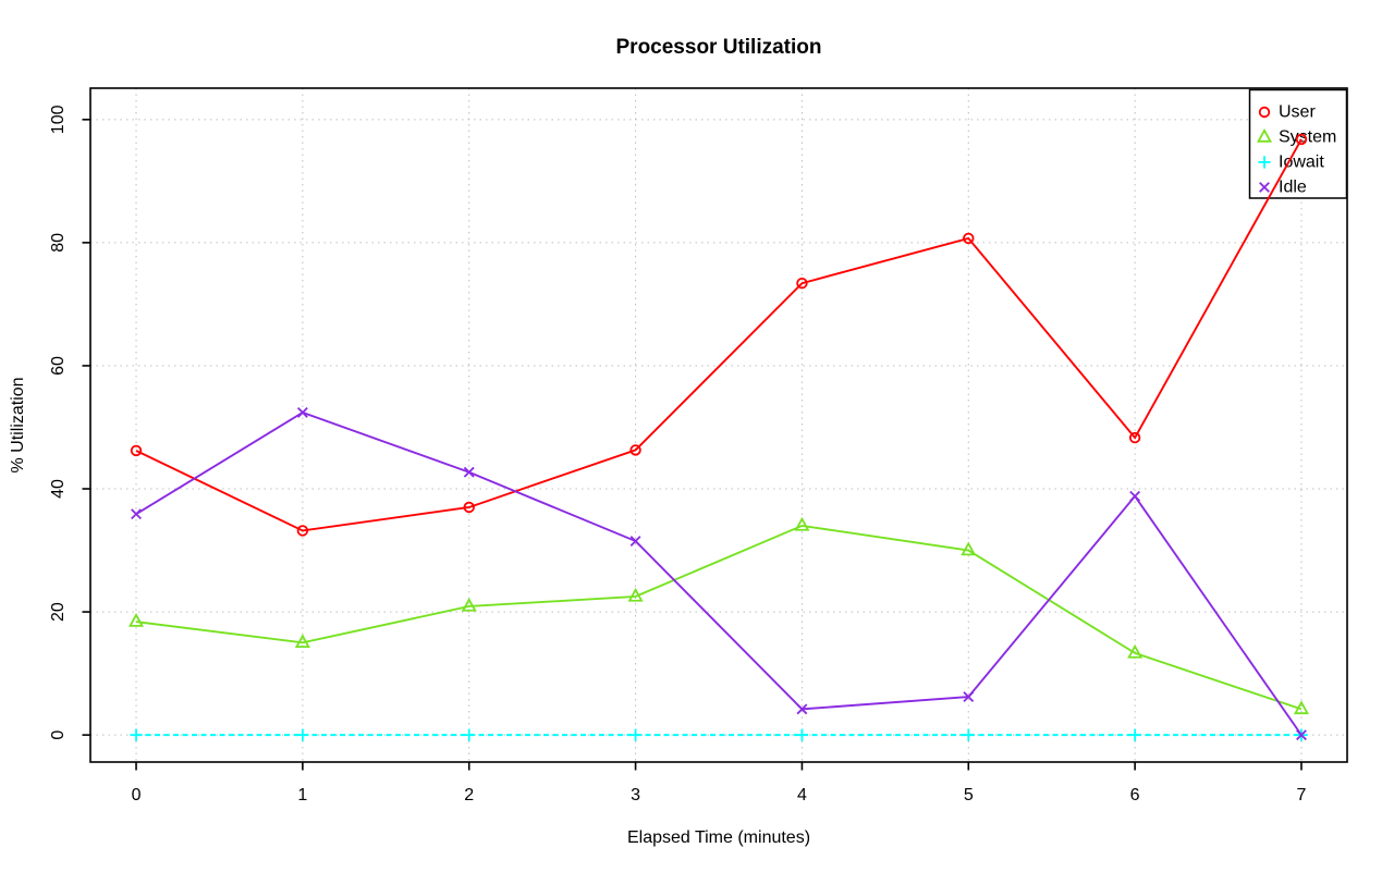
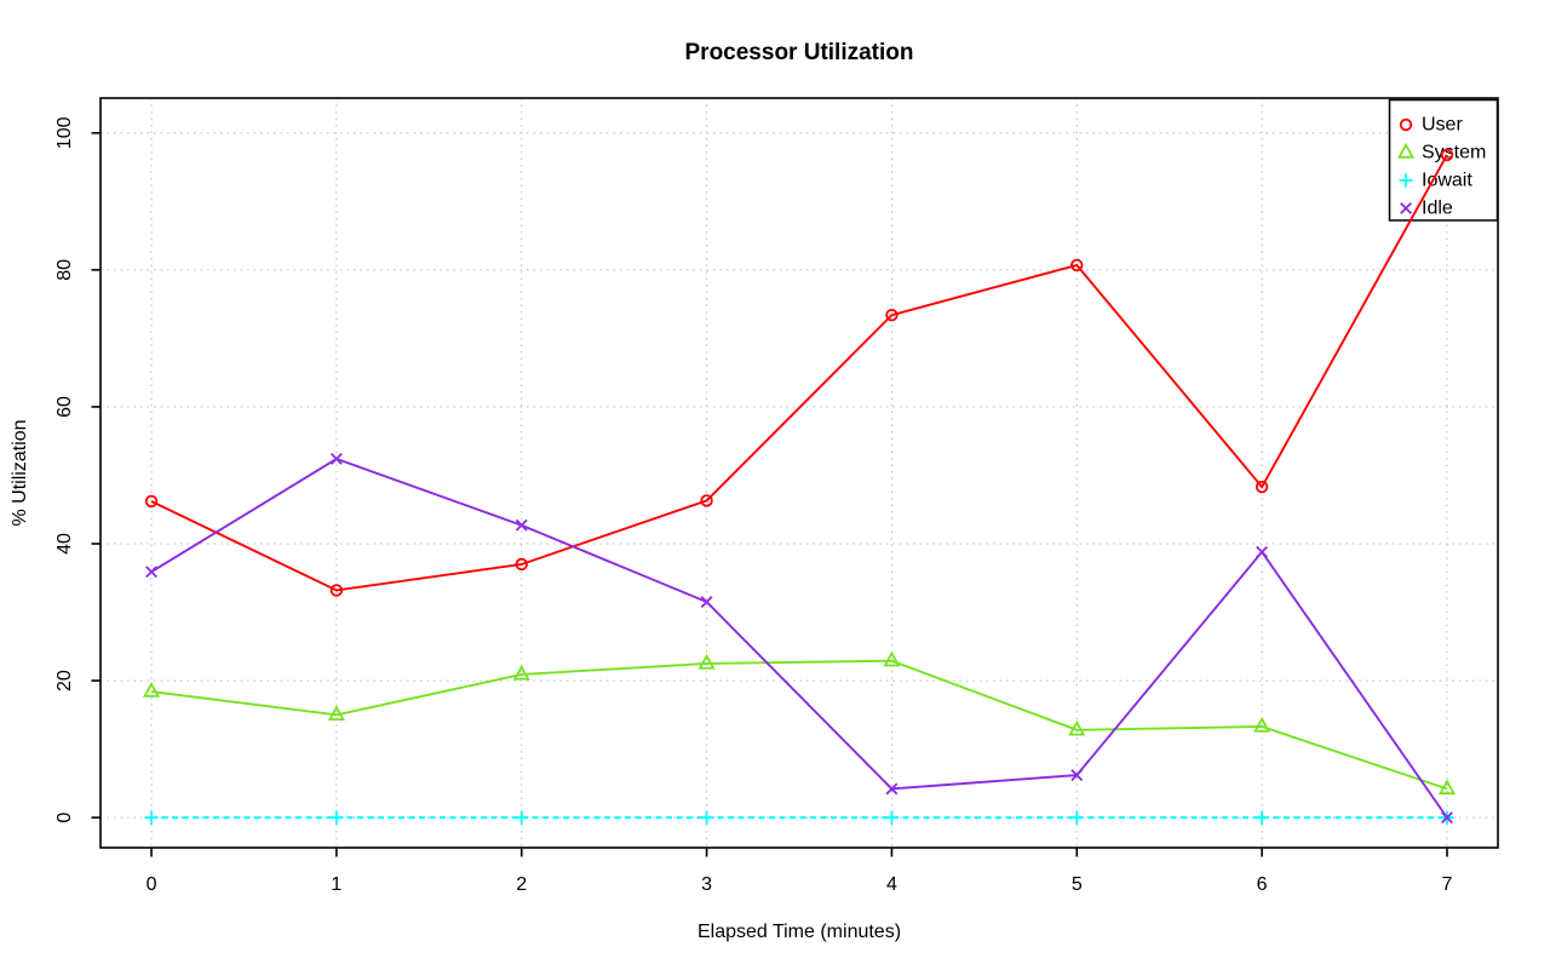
System/4: 34 -> 23
System/5: 30 -> 13
